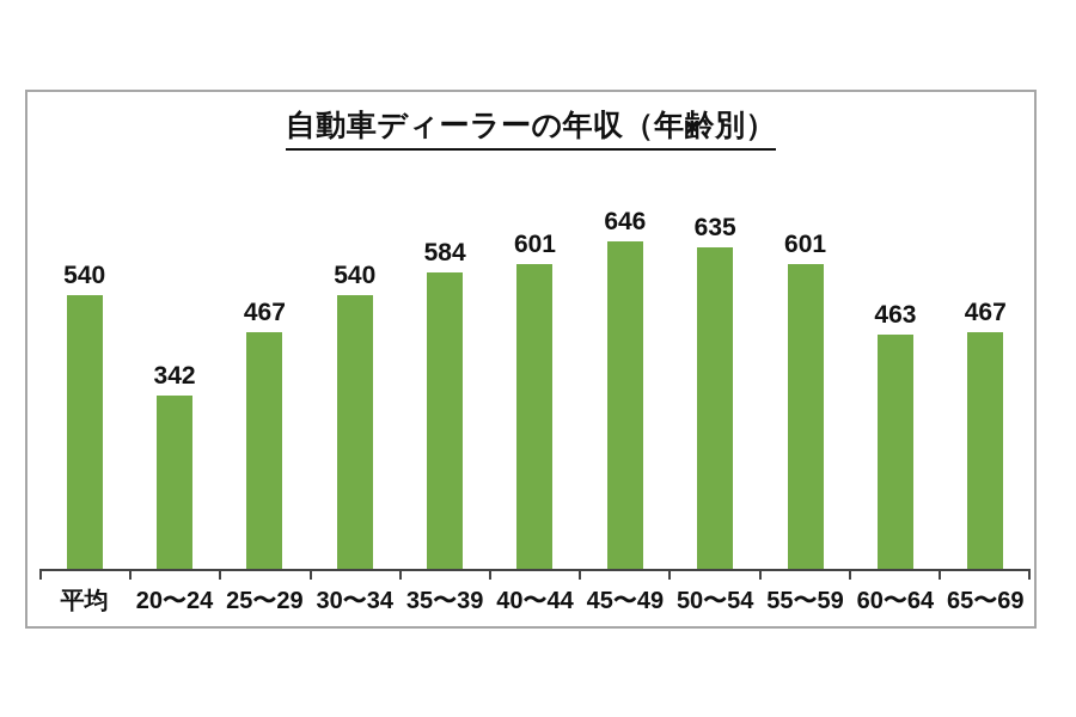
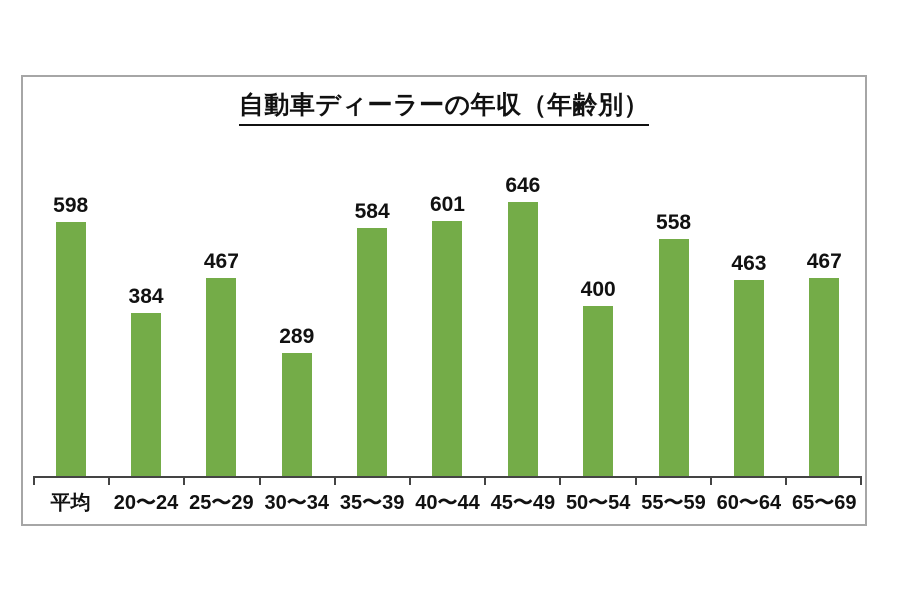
平均: 540 -> 598
20〜24: 342 -> 384
30〜34: 540 -> 289
50〜54: 635 -> 400
55〜59: 601 -> 558
